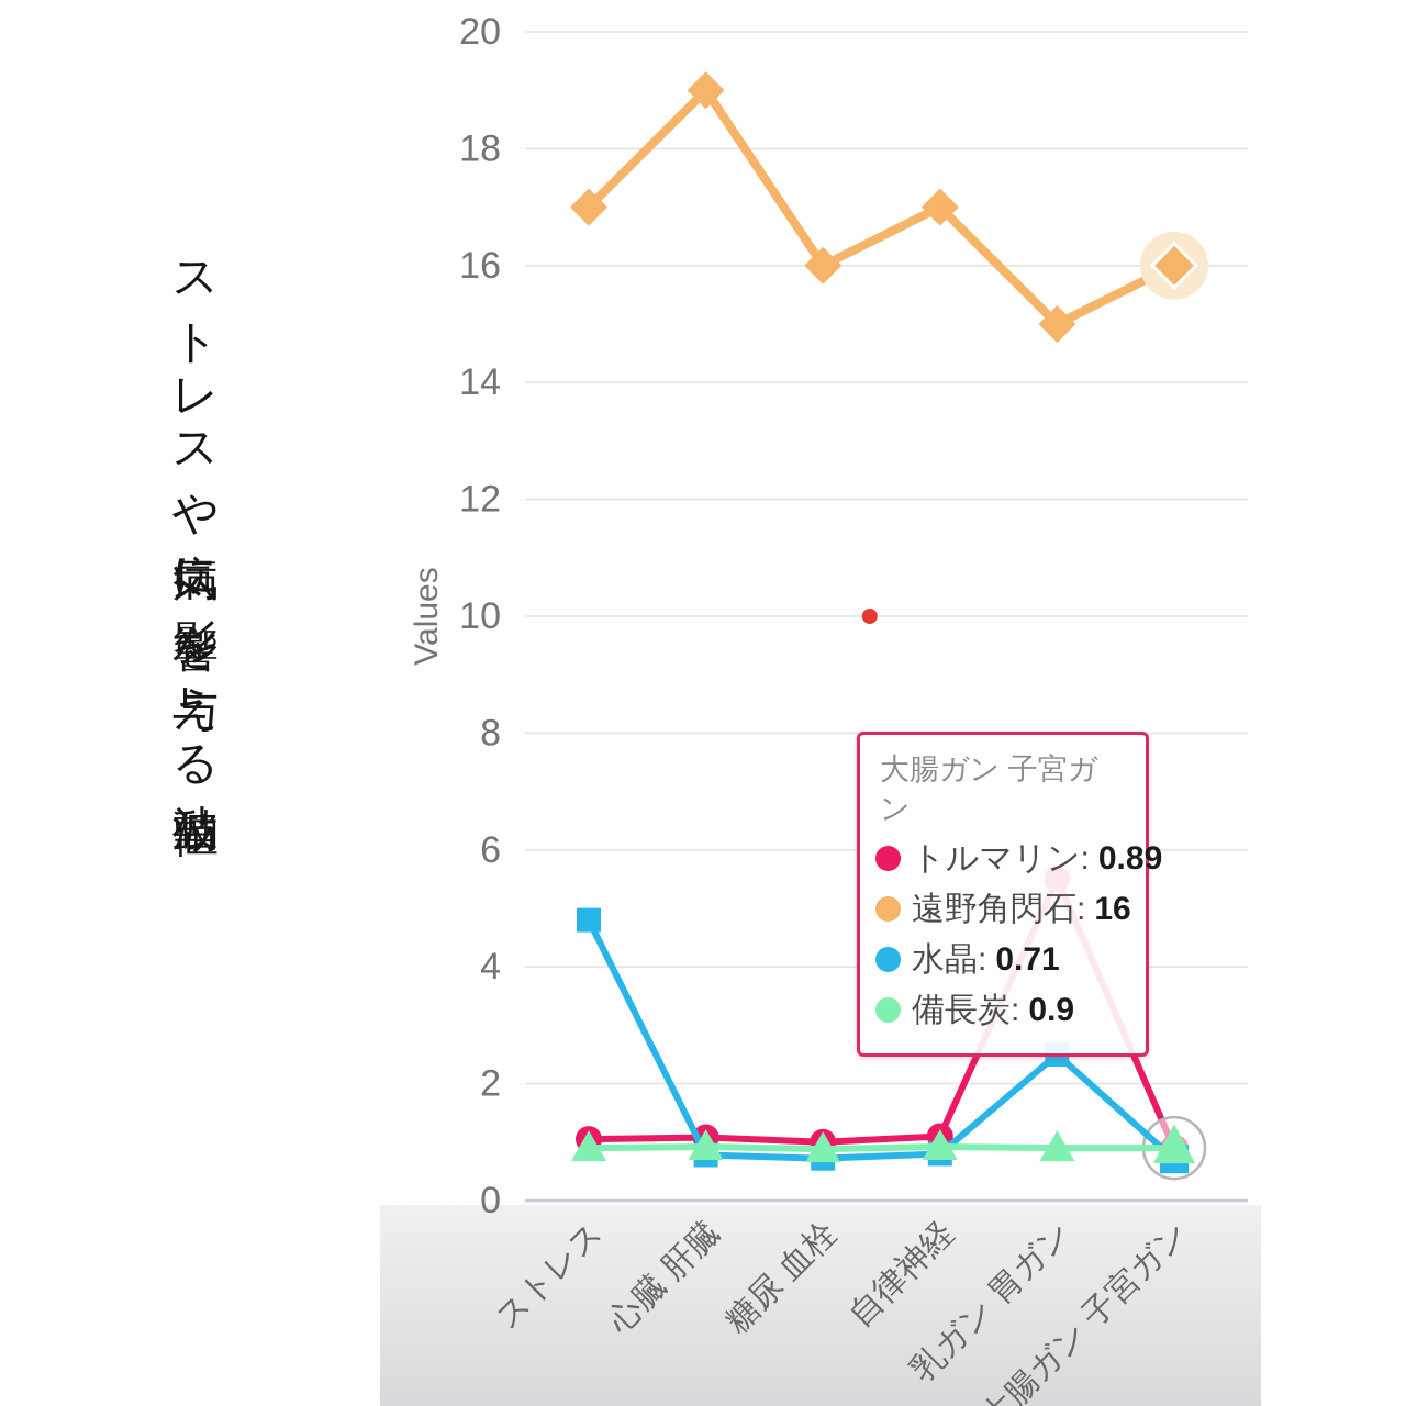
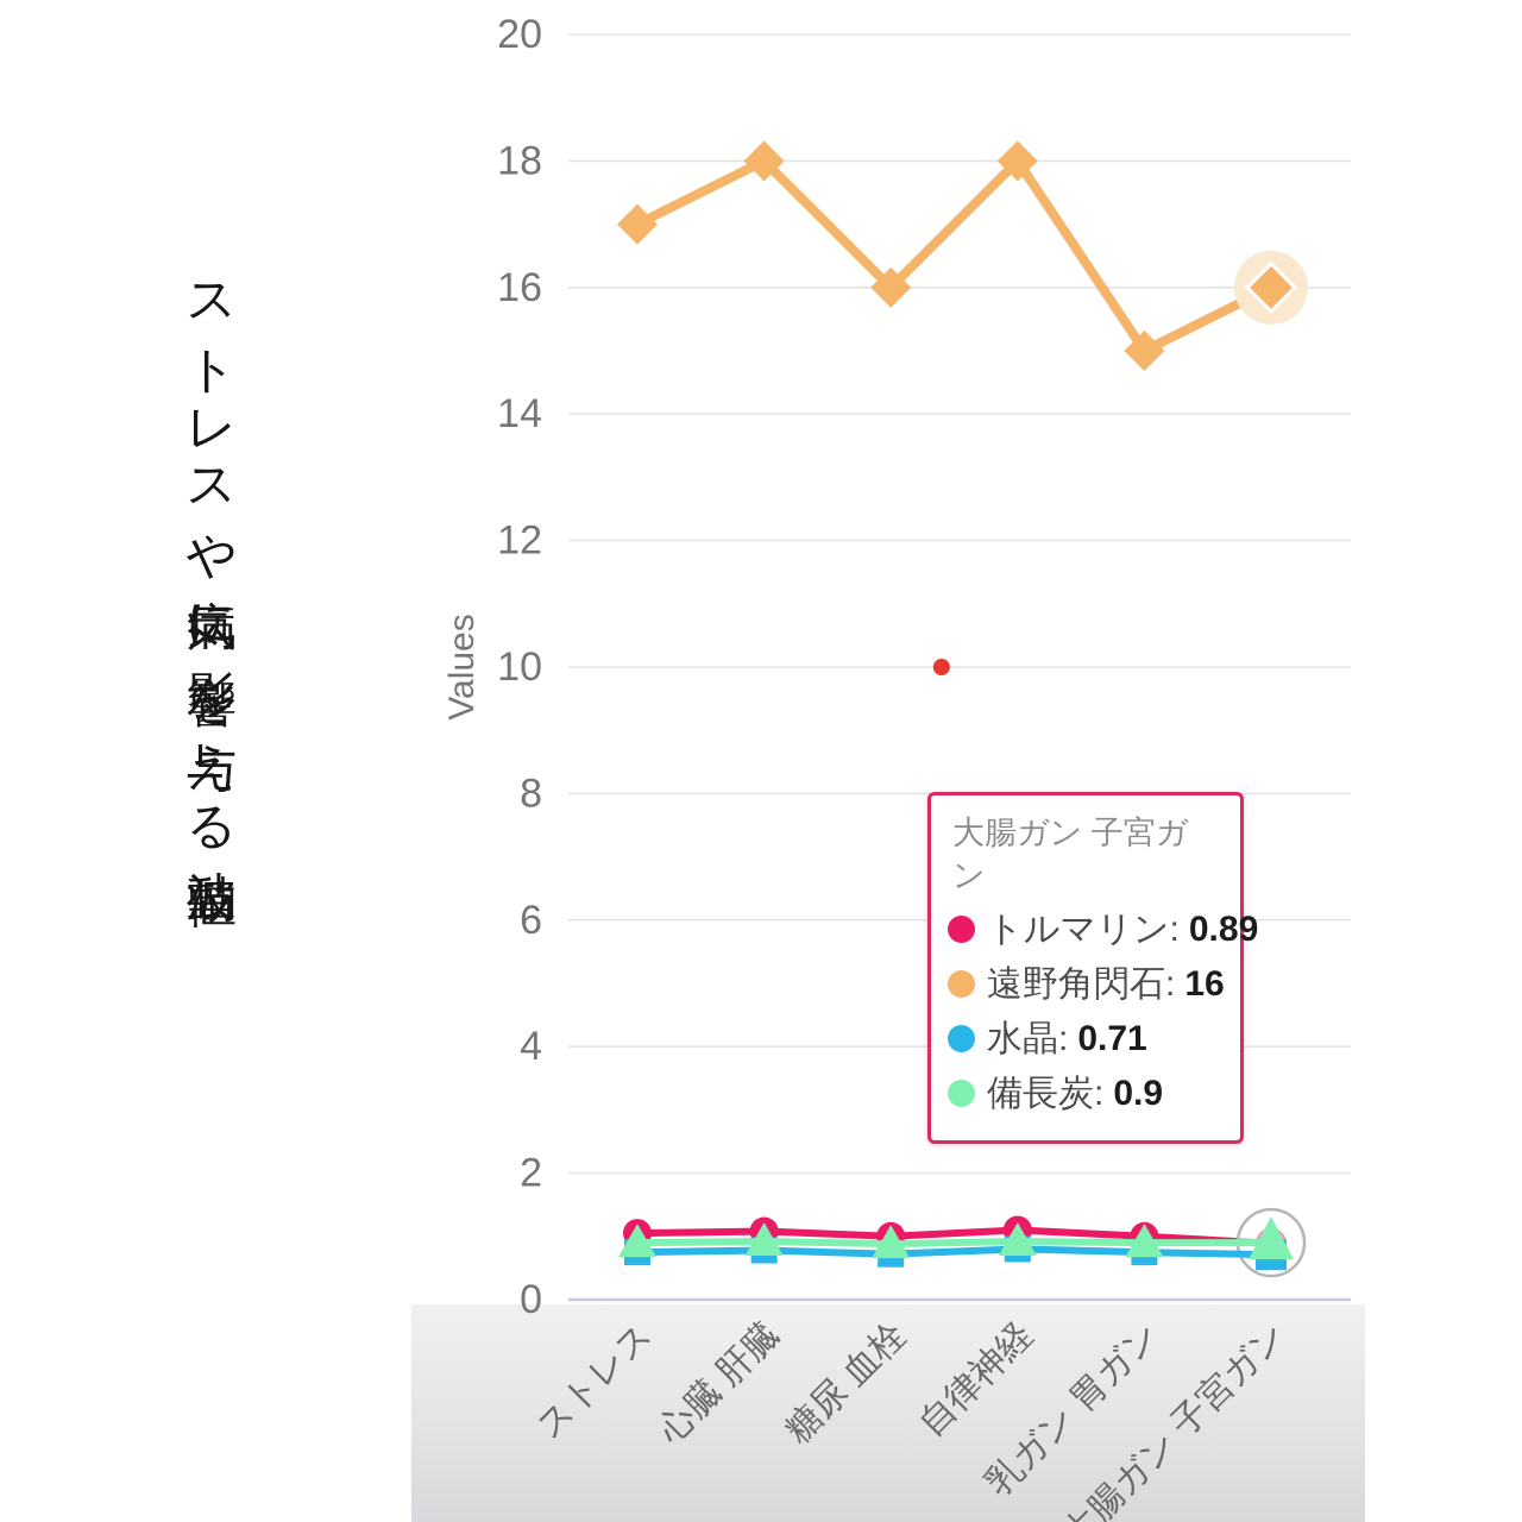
水晶/ストレス: 4.8 -> 0.8
遠野角閃石/心臓 肝臓: 19 -> 18
遠野角閃石/自律神経: 17 -> 18
トルマリン/乳ガン 胃ガン: 5.5 -> 1.0
水晶/乳ガン 胃ガン: 2.5 -> 0.8
